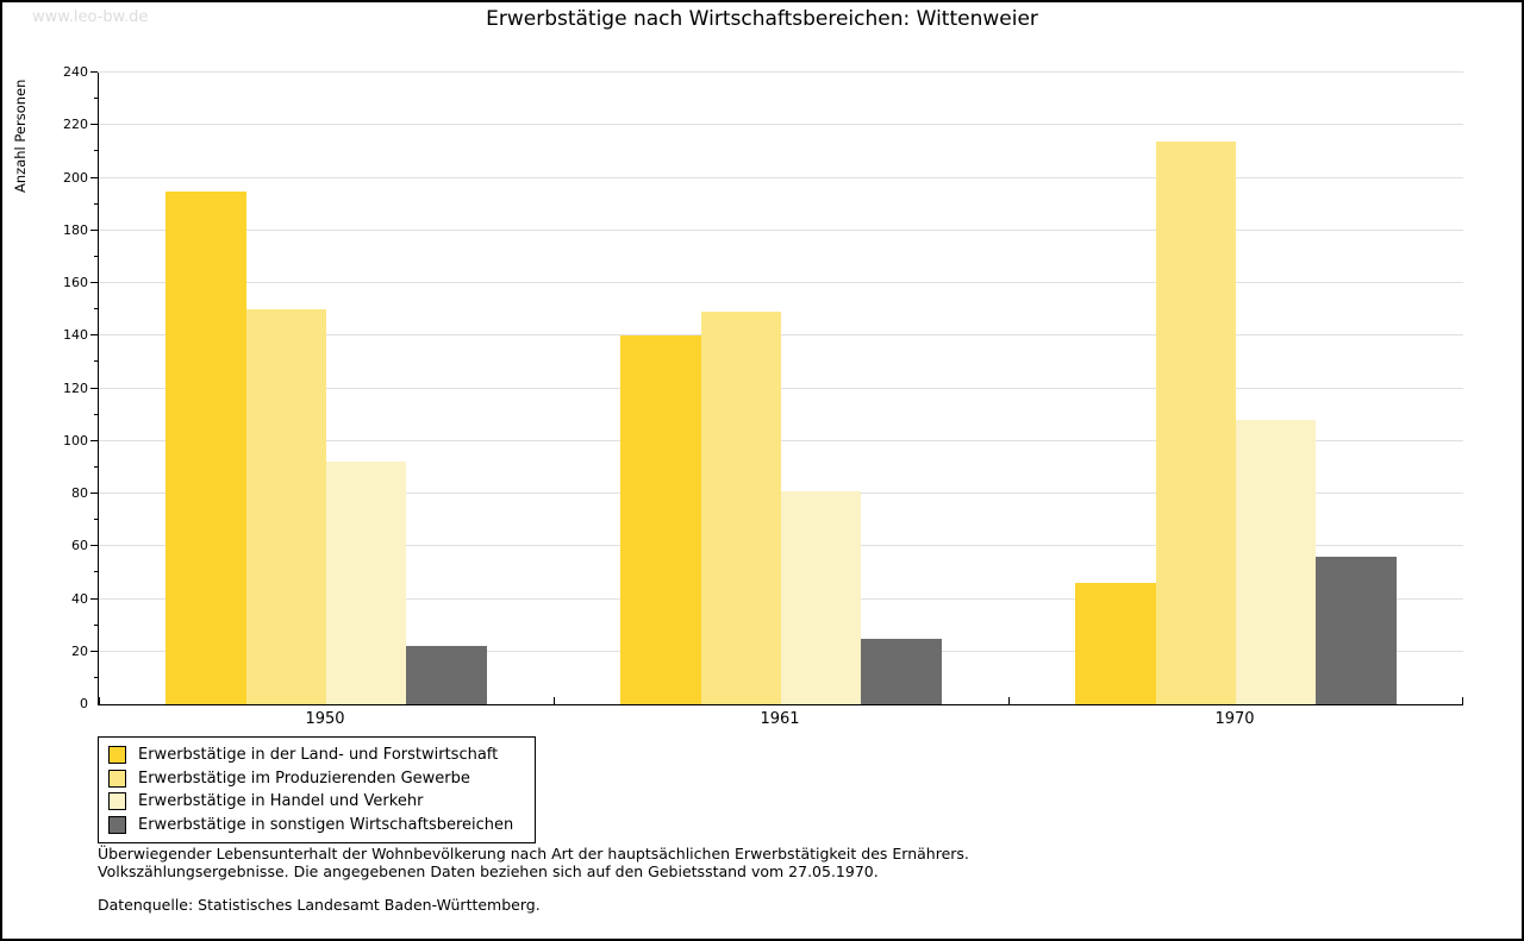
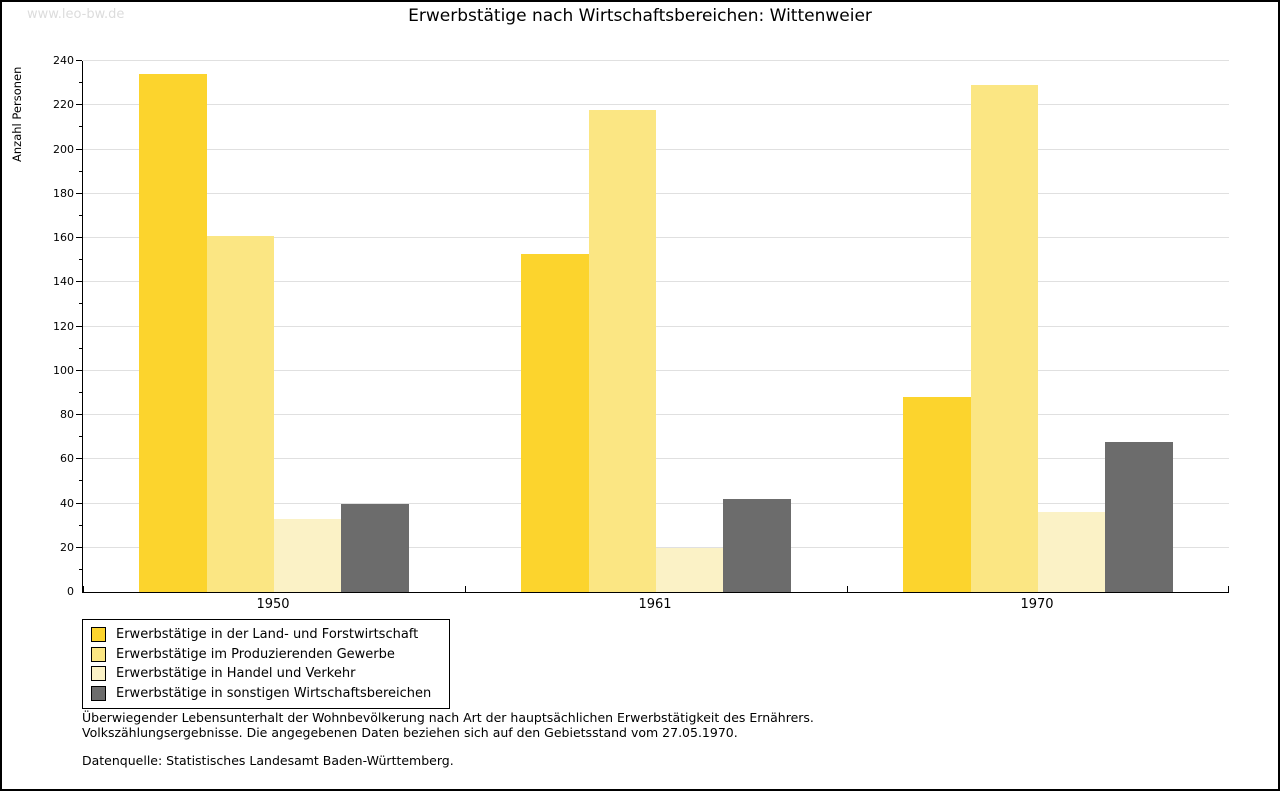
Erwerbstätige in der Land- und Forstwirtschaft/1950: 195 -> 234
Erwerbstätige im Produzierenden Gewerbe/1950: 150 -> 161
Erwerbstätige in Handel und Verkehr/1950: 92 -> 33
Erwerbstätige in sonstigen Wirtschaftsbereichen/1950: 22 -> 40
Erwerbstätige in der Land- und Forstwirtschaft/1961: 140 -> 153
Erwerbstätige im Produzierenden Gewerbe/1961: 149 -> 218
Erwerbstätige in Handel und Verkehr/1961: 81 -> 20
Erwerbstätige in sonstigen Wirtschaftsbereichen/1961: 25 -> 42
Erwerbstätige in der Land- und Forstwirtschaft/1970: 46 -> 88
Erwerbstätige im Produzierenden Gewerbe/1970: 214 -> 229
Erwerbstätige in Handel und Verkehr/1970: 108 -> 36
Erwerbstätige in sonstigen Wirtschaftsbereichen/1970: 56 -> 68
